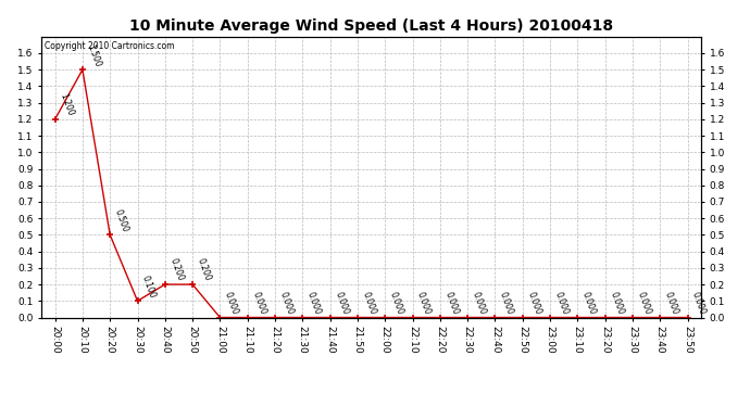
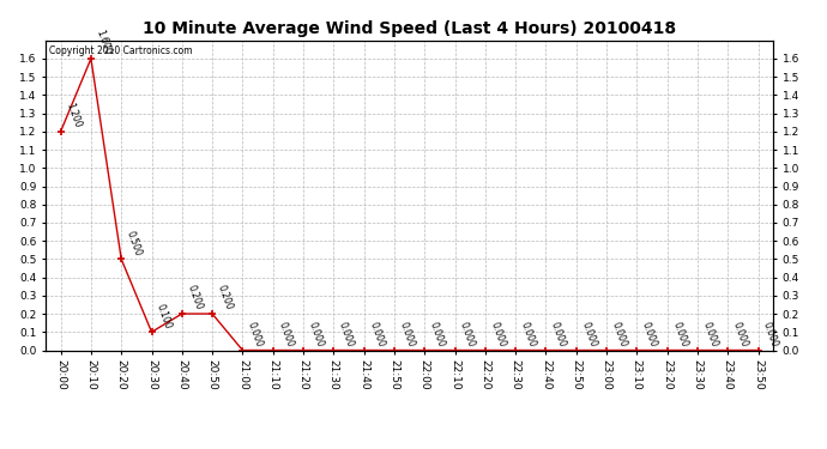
20:10: 1.5 -> 1.6
